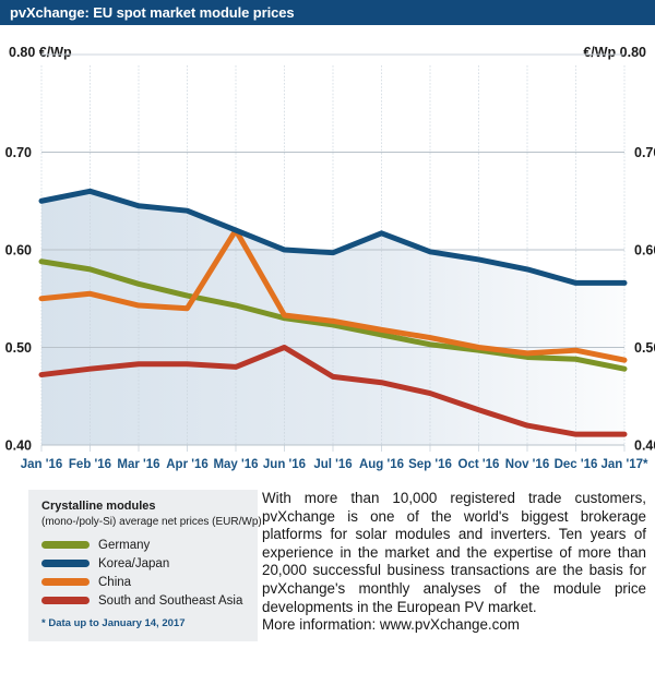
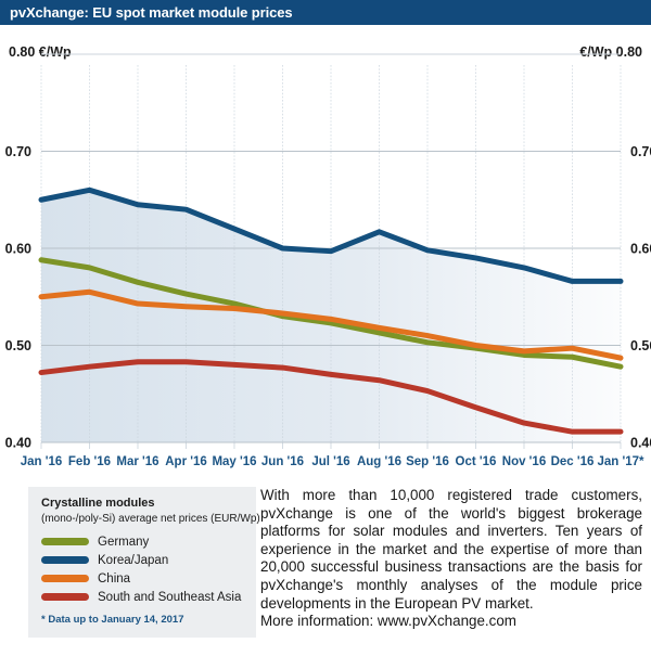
China/May '16: 0.62 -> 0.54
South and Southeast Asia/Jun '16: 0.50 -> 0.48
